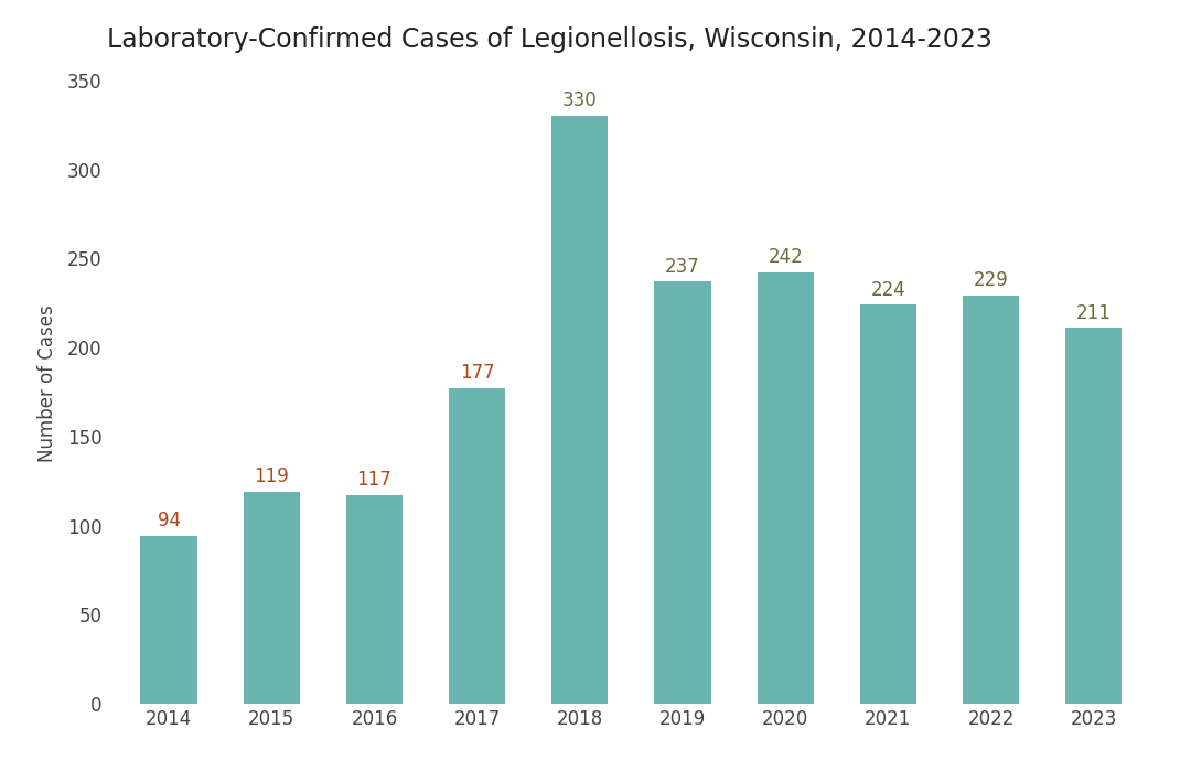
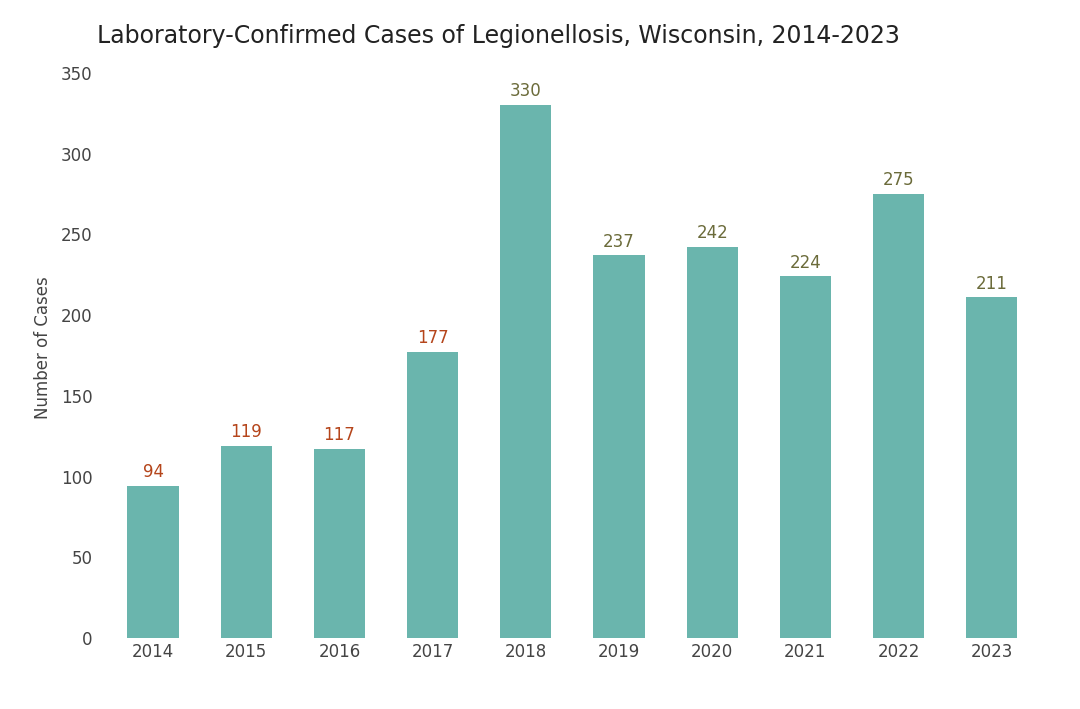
2022: 229 -> 275
